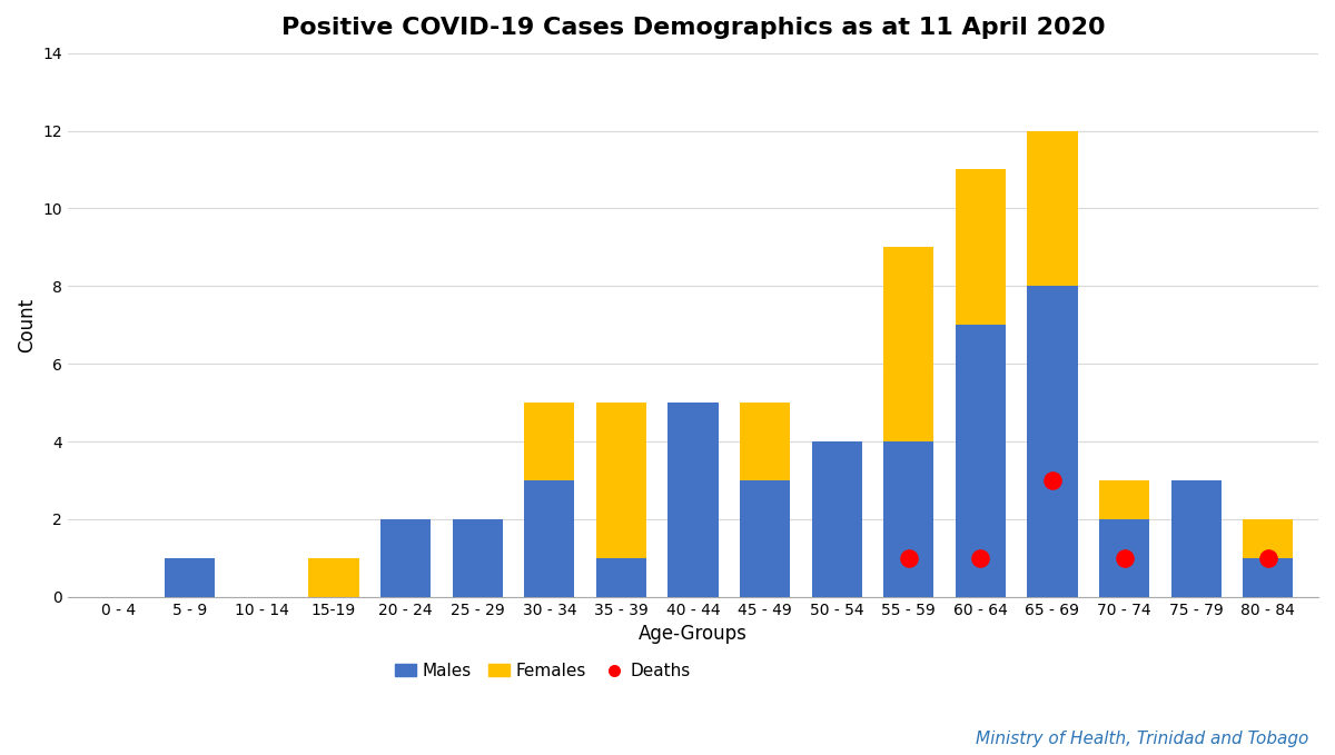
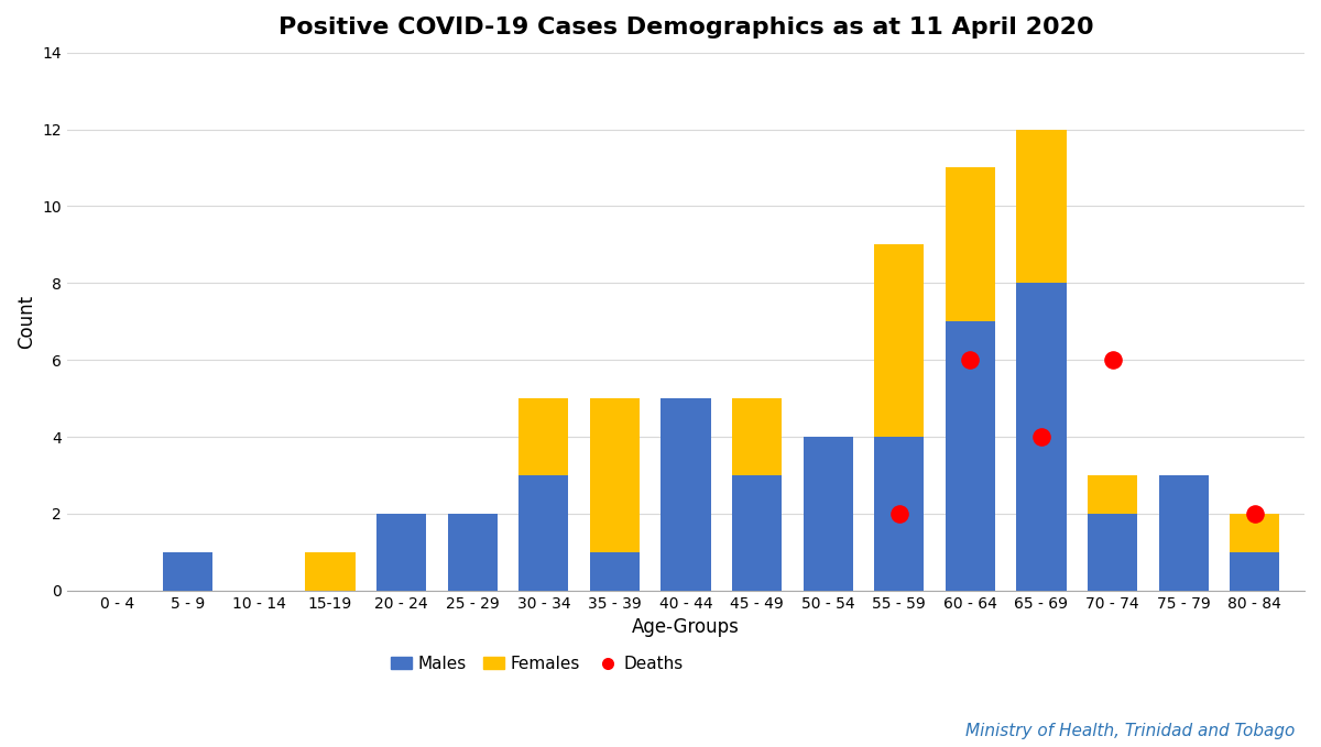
Deaths/55 - 59: 1 -> 2
Deaths/60 - 64: 1 -> 6
Deaths/65 - 69: 3 -> 4
Deaths/70 - 74: 1 -> 6
Deaths/80 - 84: 1 -> 2
